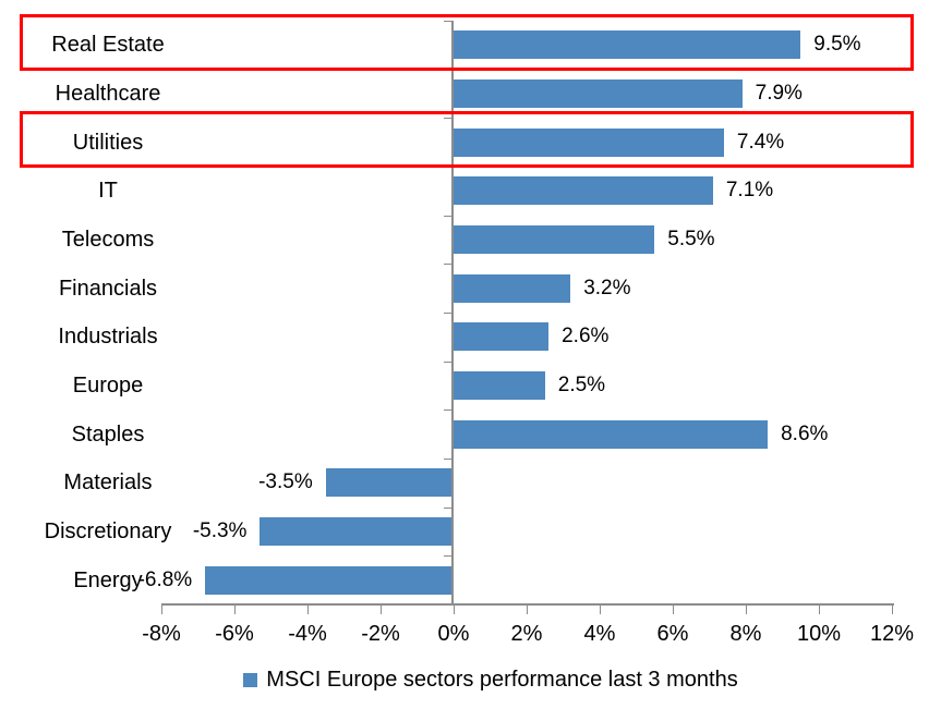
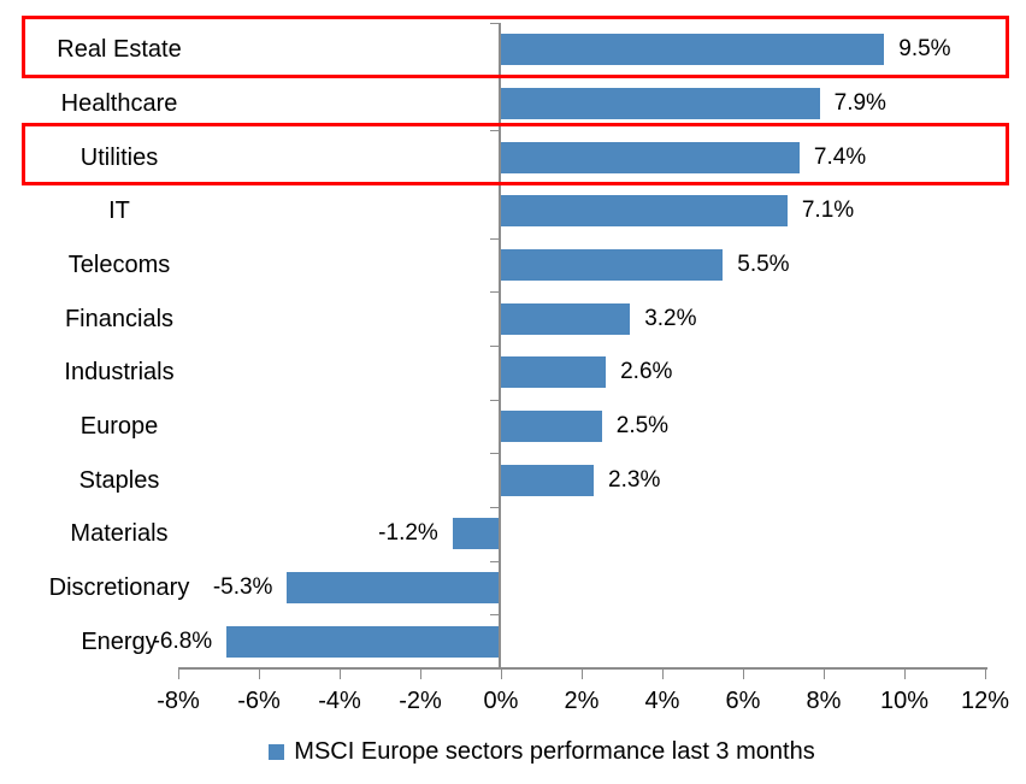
Staples: 8.6% -> 2.3%
Materials: -3.5% -> -1.2%
